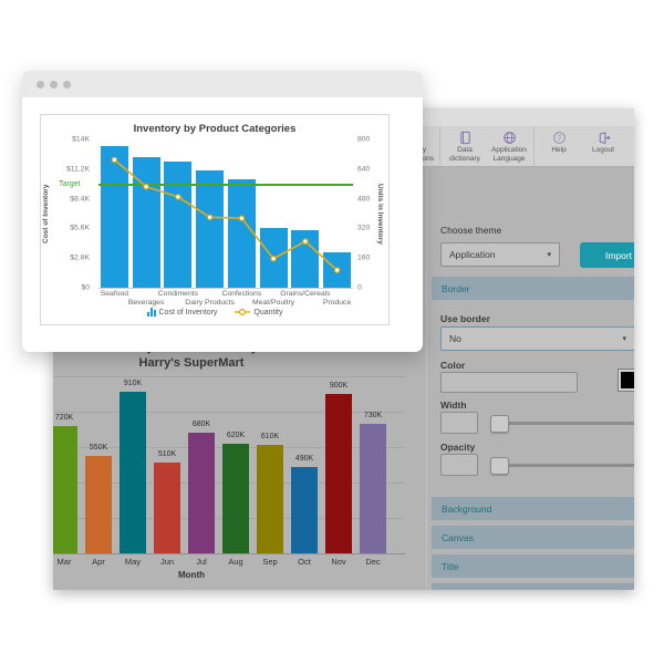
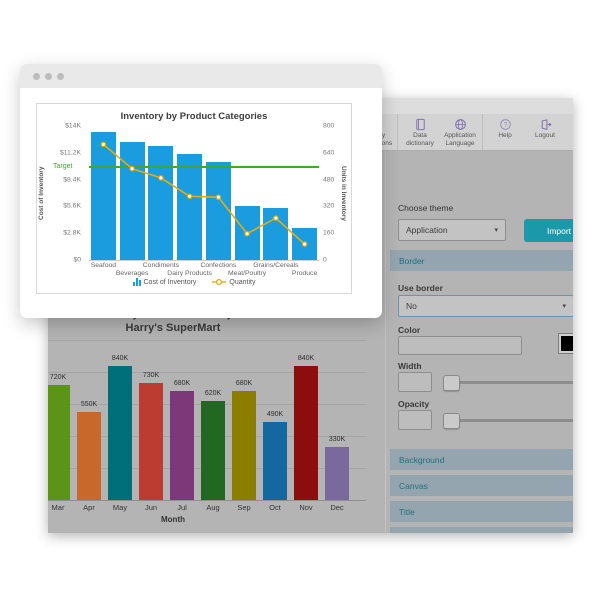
Monthly revenue for last year/May: 910K -> 840K
Monthly revenue for last year/Jun: 510K -> 730K
Monthly revenue for last year/Sep: 610K -> 680K
Monthly revenue for last year/Nov: 900K -> 840K
Monthly revenue for last year/Dec: 730K -> 330K
